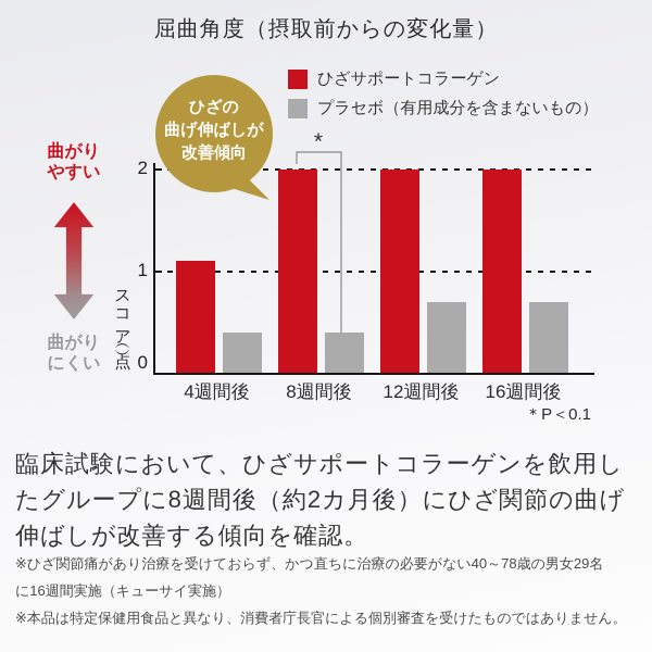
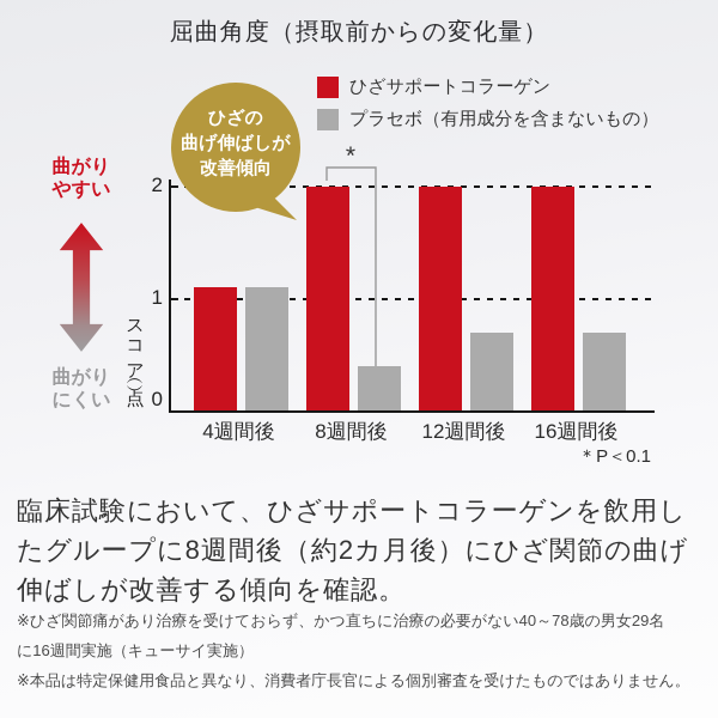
プラセボ（有用成分を含まないもの）/4週間後: 0.4 -> 1.1
